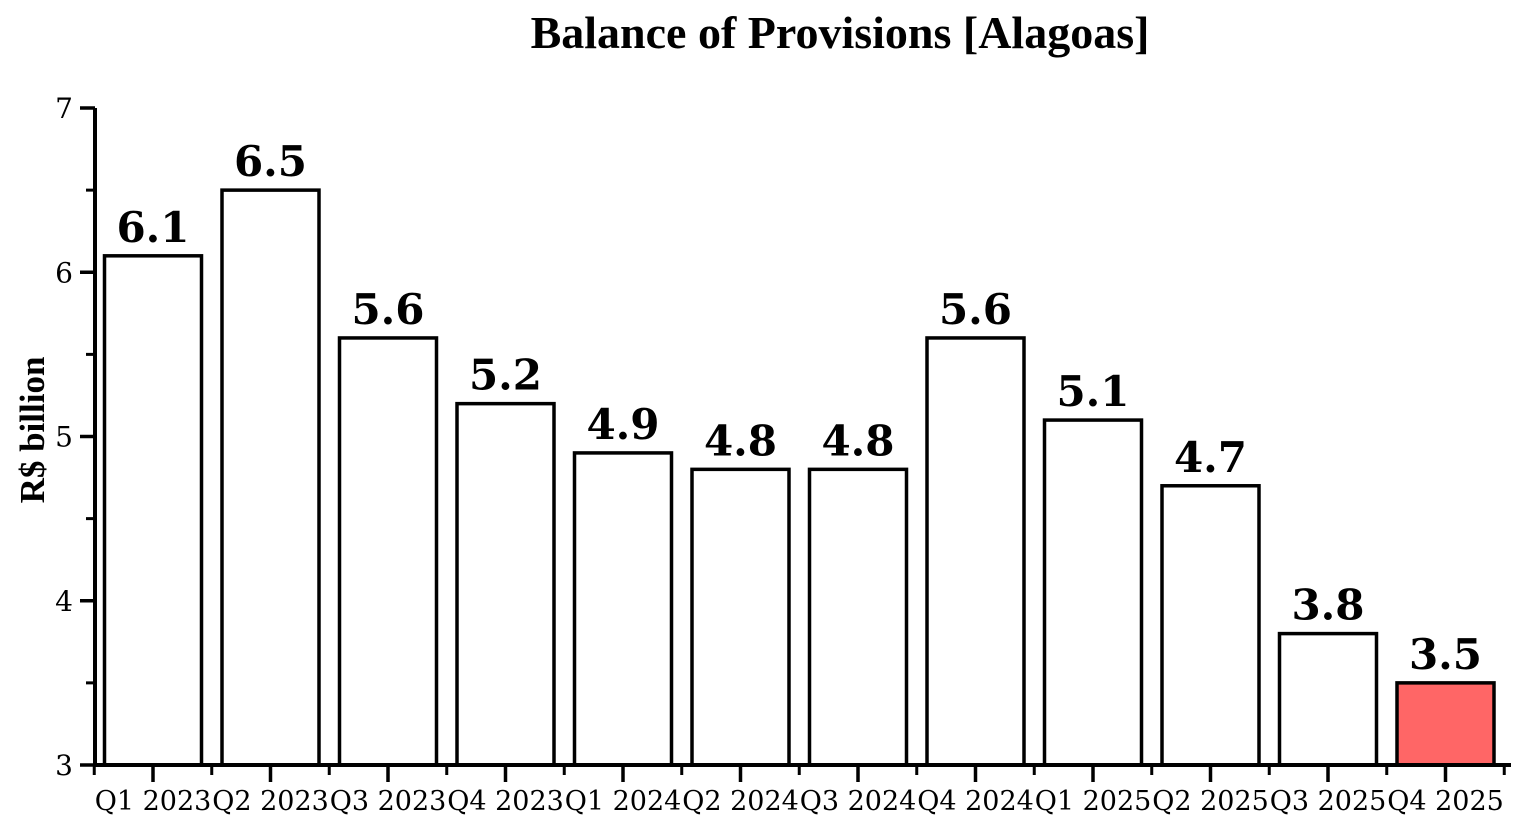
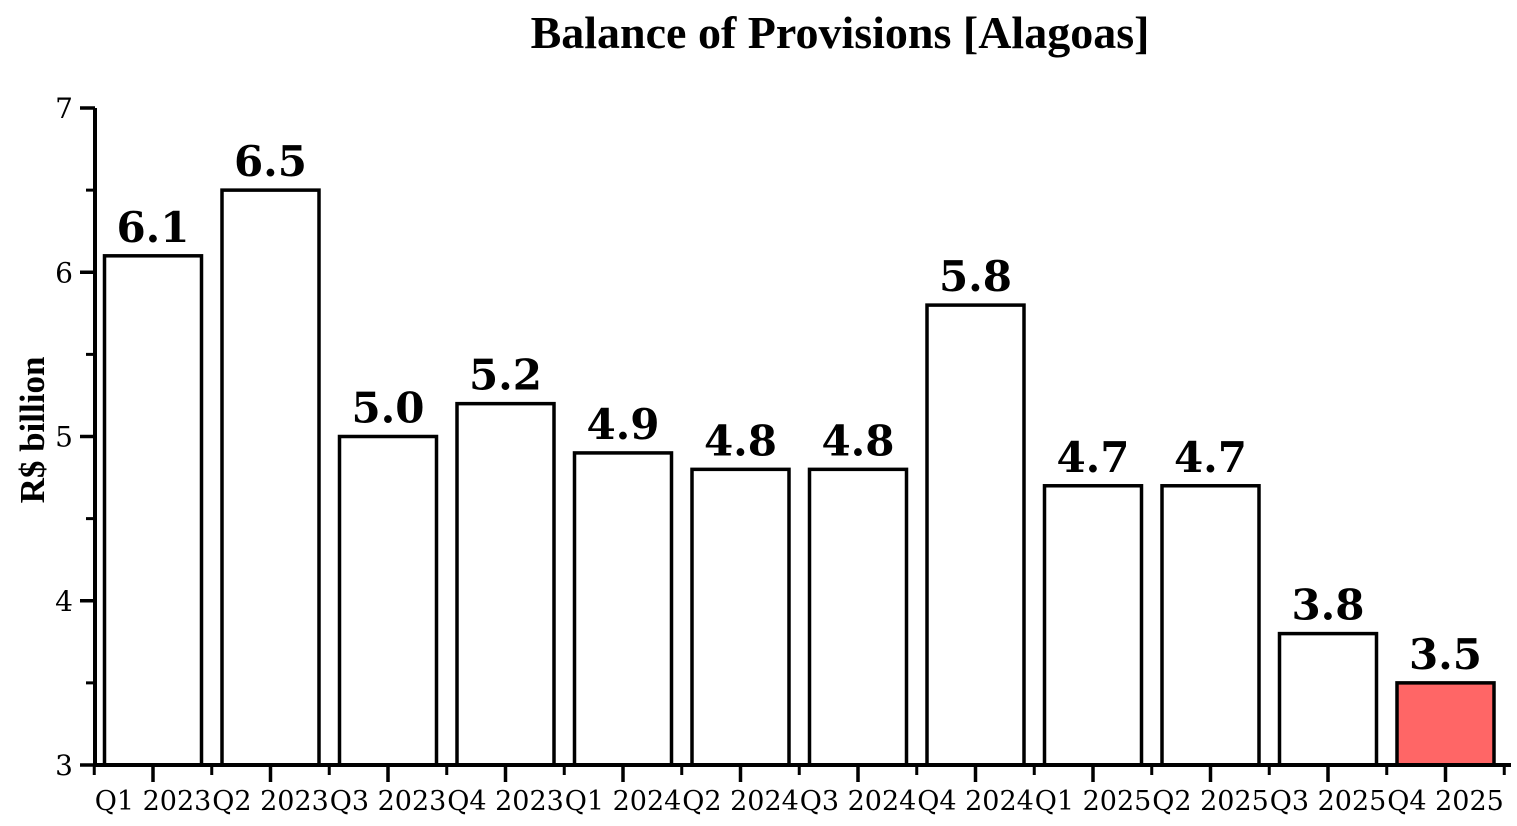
Q3 2023: 5.6 -> 5.0
Q4 2024: 5.6 -> 5.8
Q1 2025: 5.1 -> 4.7
